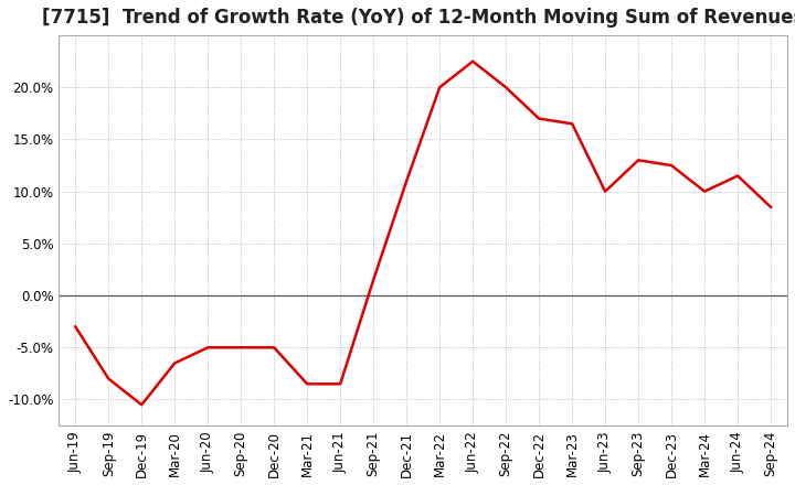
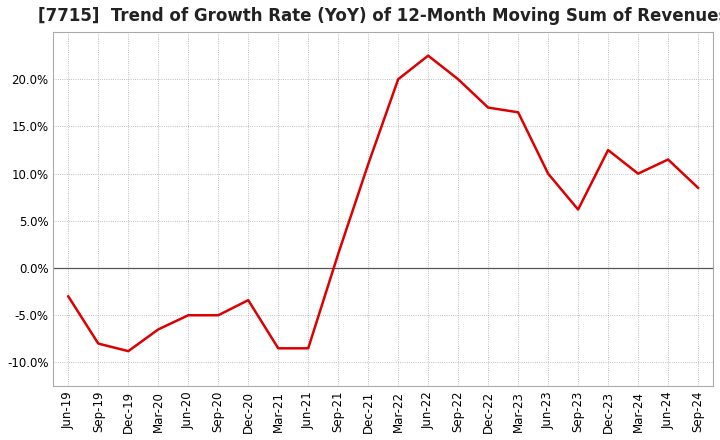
Dec-19: -10.5% -> -8.8%
Dec-20: -5.0% -> -3.4%
Sep-23: 13.0% -> 6.2%
